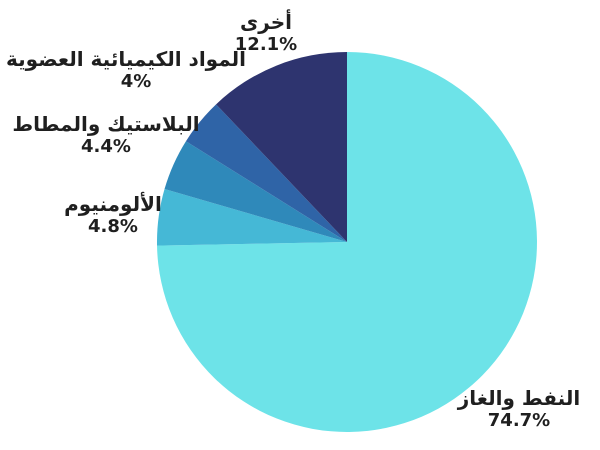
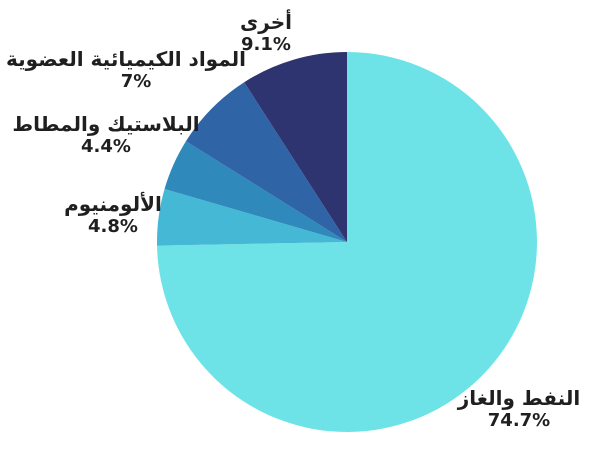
المواد الكيميائية العضوية: 4% -> 7%
أخرى: 12.1% -> 9.1%
